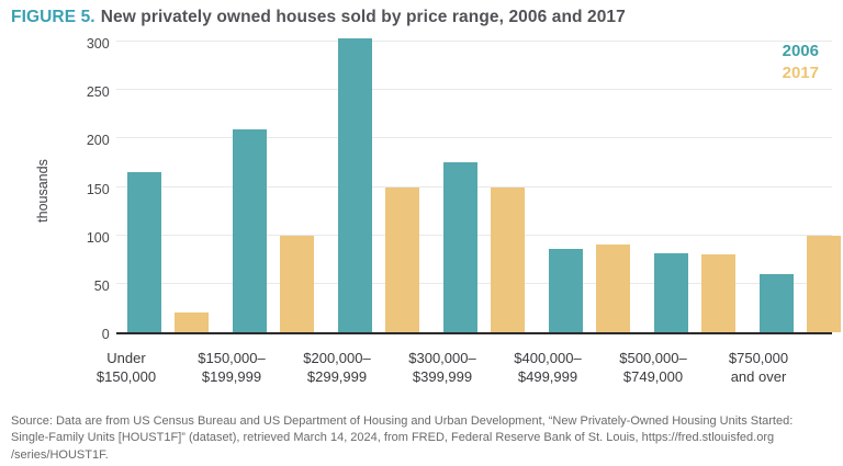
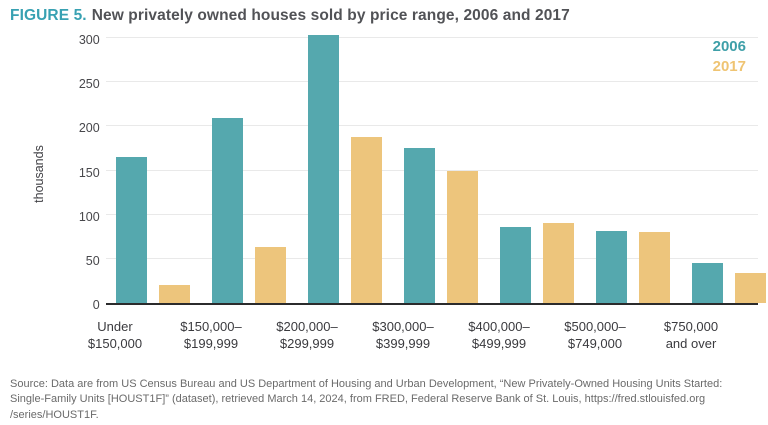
2017/$150,000–$199,999: 100 -> 60
2017/$200,000–$299,999: 150 -> 190
2006/$750,000 and over: 60 -> 40
2017/$750,000 and over: 100 -> 30
